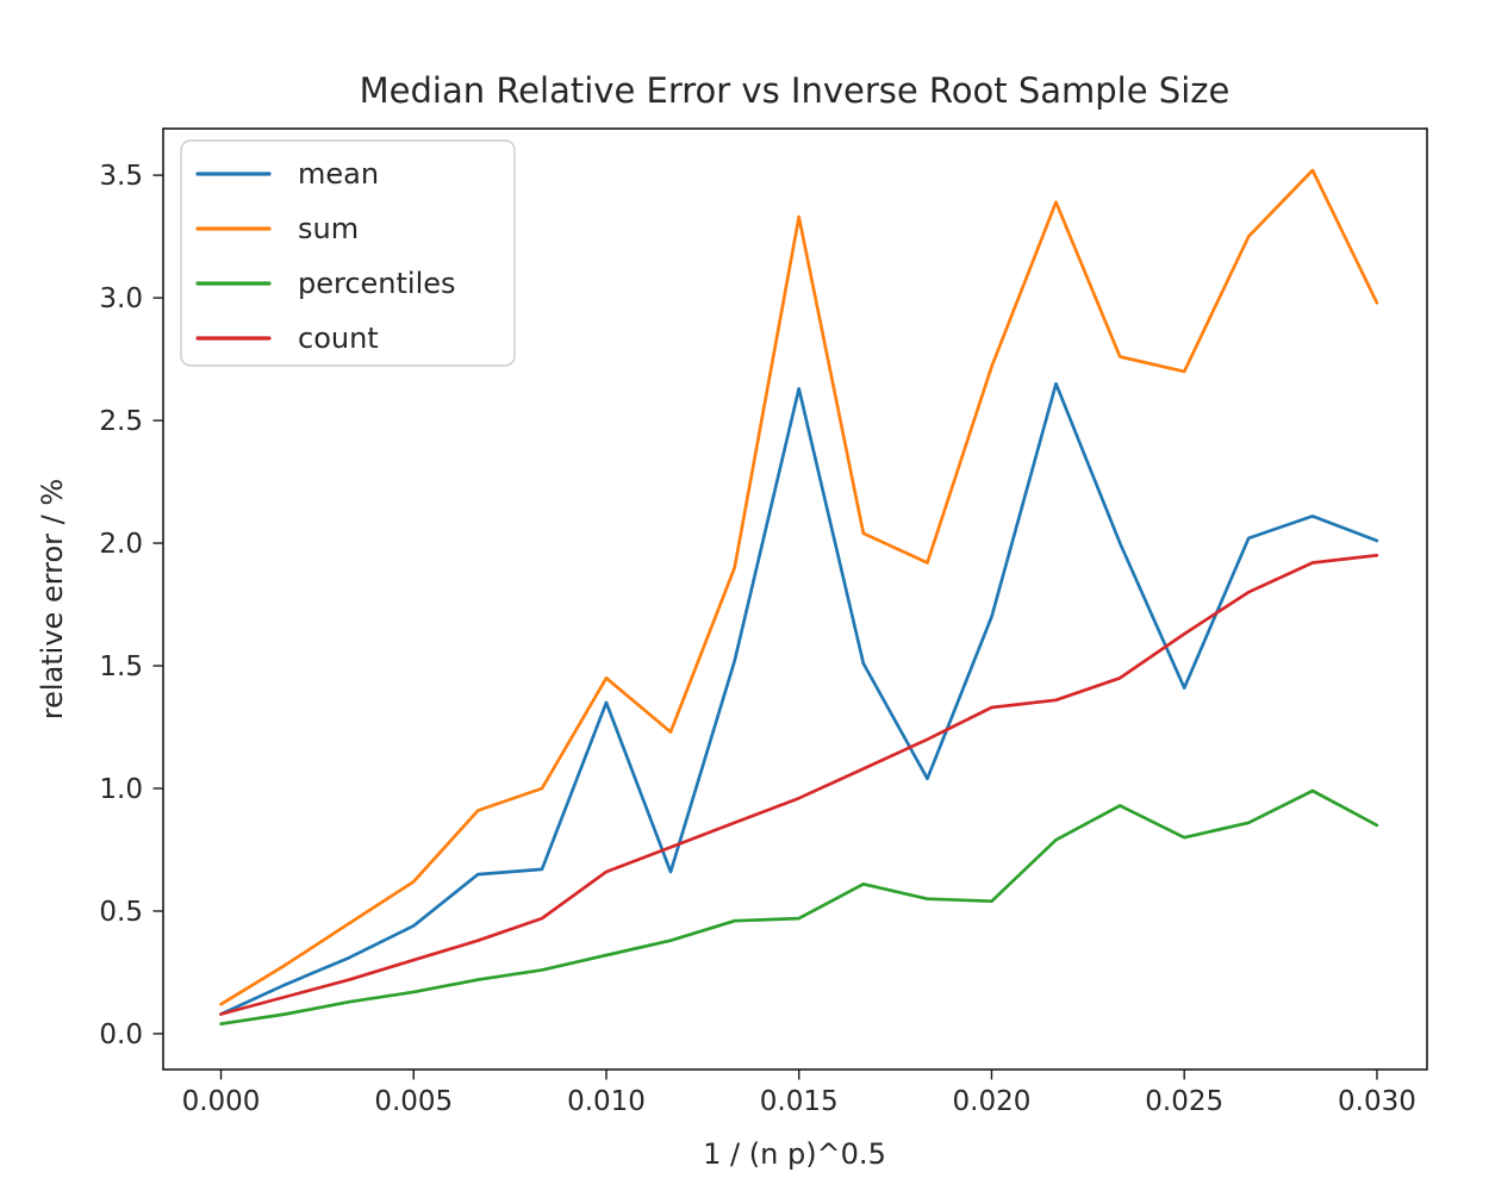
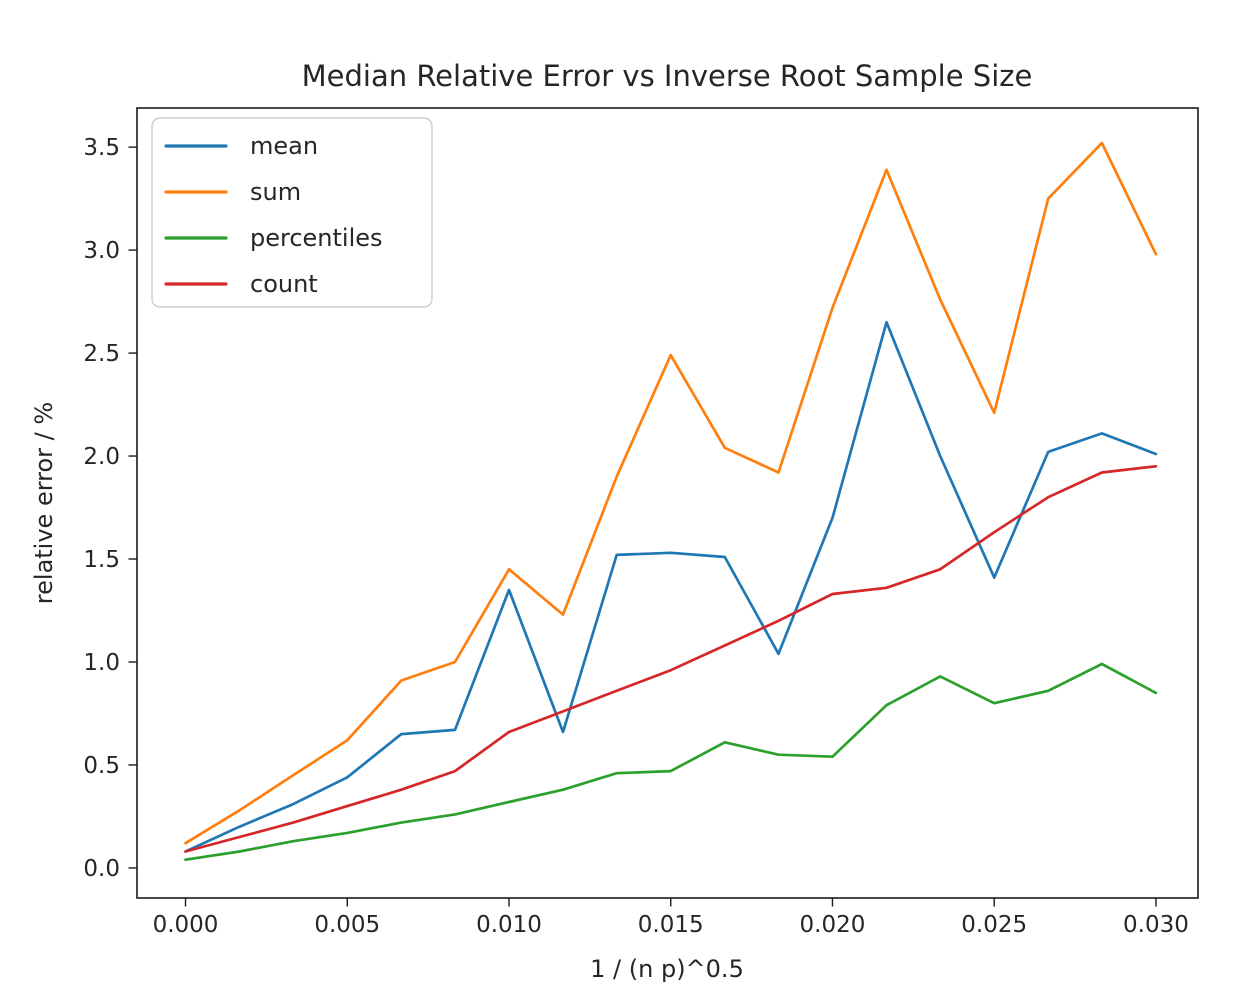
mean/0.015: 2.63 -> 1.53
sum/0.015: 3.33 -> 2.49
sum/0.025: 2.70 -> 2.21
